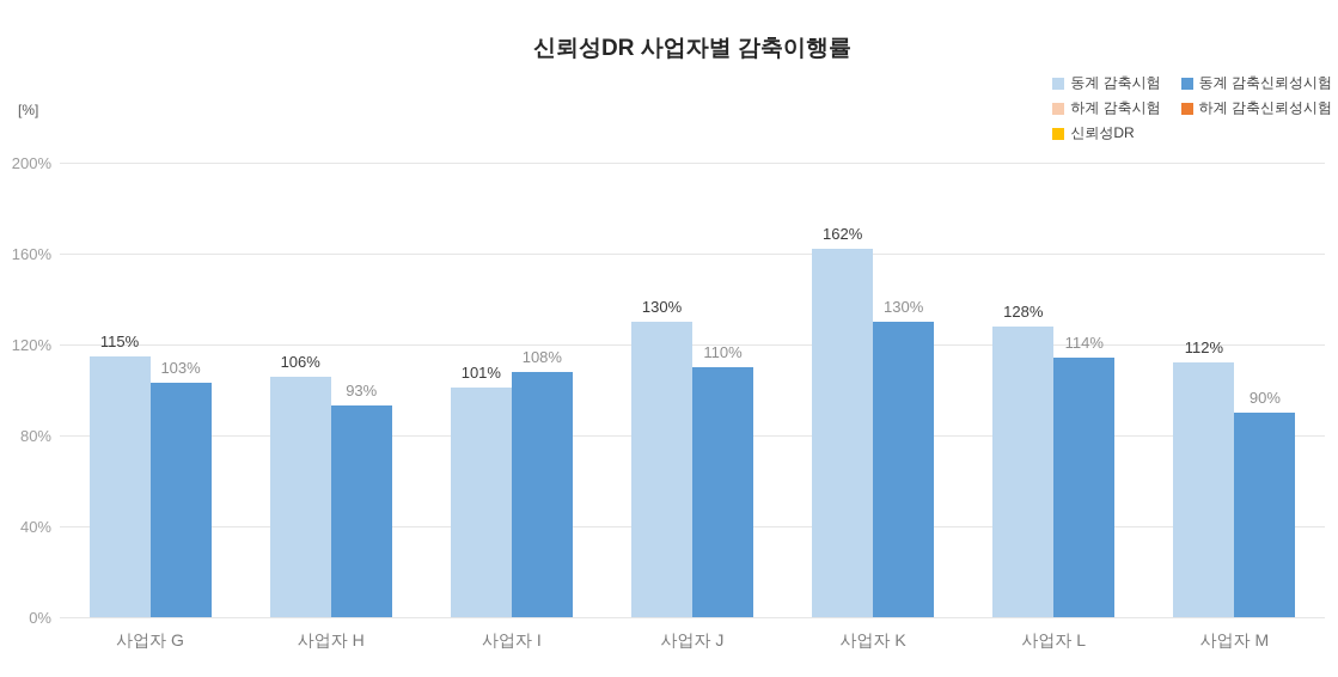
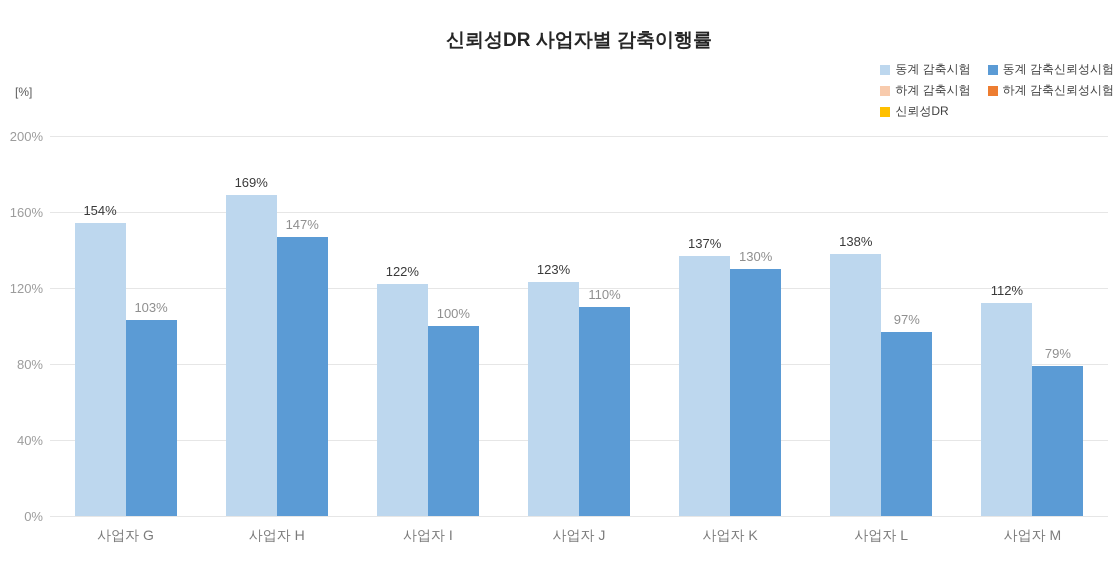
동계 감축시험/사업자 G: 115% -> 154%
동계 감축시험/사업자 H: 106% -> 169%
동계 감축신뢰성시험/사업자 H: 93% -> 147%
동계 감축시험/사업자 I: 101% -> 122%
동계 감축신뢰성시험/사업자 I: 108% -> 100%
동계 감축시험/사업자 J: 130% -> 123%
동계 감축시험/사업자 K: 162% -> 137%
동계 감축시험/사업자 L: 128% -> 138%
동계 감축신뢰성시험/사업자 L: 114% -> 97%
동계 감축신뢰성시험/사업자 M: 90% -> 79%
